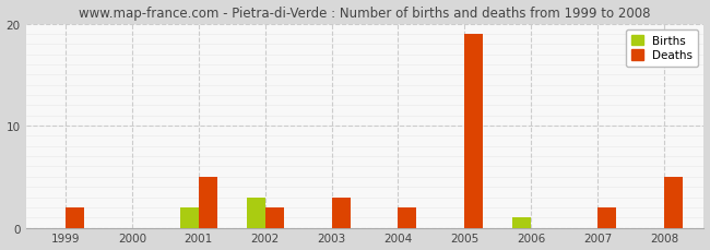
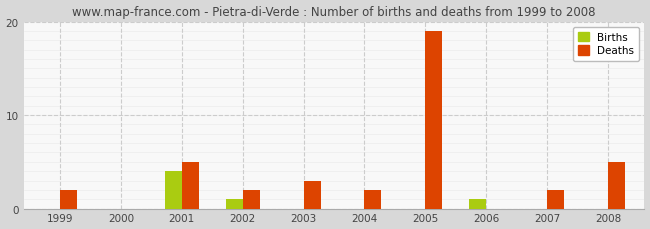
Births/2001: 2 -> 4
Births/2002: 3 -> 1
